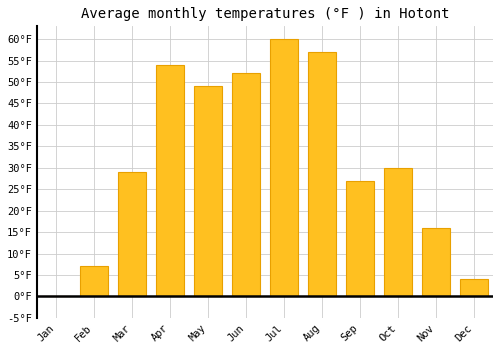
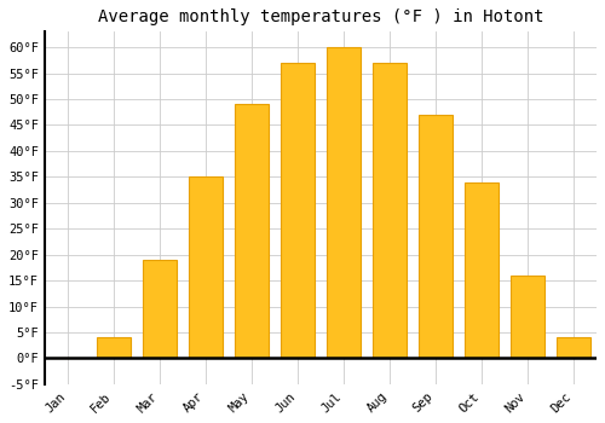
Feb: 7°F -> 4°F
Mar: 29°F -> 19°F
Apr: 54°F -> 35°F
Jun: 52°F -> 57°F
Sep: 27°F -> 47°F
Oct: 30°F -> 34°F
